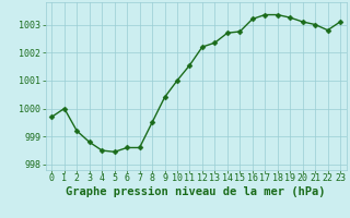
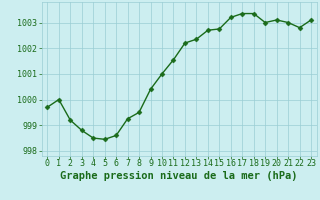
7: 998.60 -> 999.25
19: 1003.25 -> 1003.00
